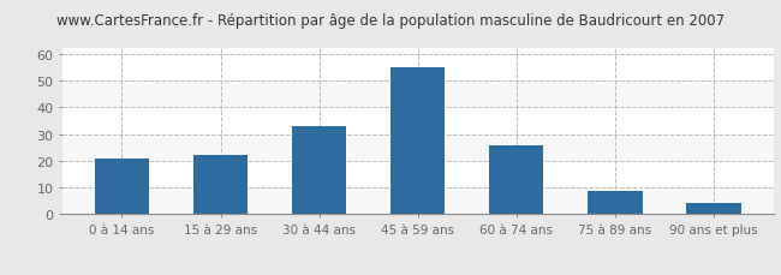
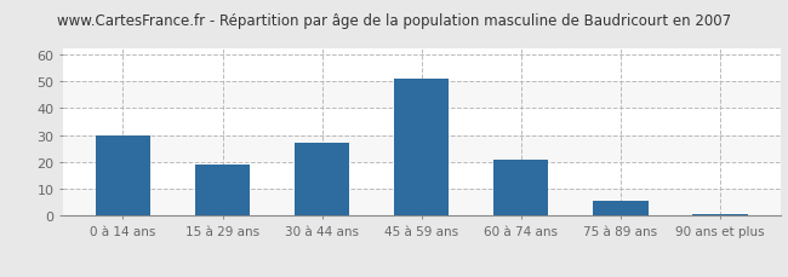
0 à 14 ans: 21.0 -> 30.0
15 à 29 ans: 22.0 -> 19.0
30 à 44 ans: 33.0 -> 27.0
45 à 59 ans: 55.0 -> 51.0
60 à 74 ans: 26.0 -> 21.0
75 à 89 ans: 8.5 -> 5.5
90 ans et plus: 4.0 -> 0.7
